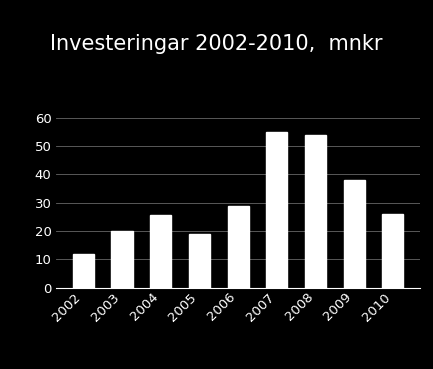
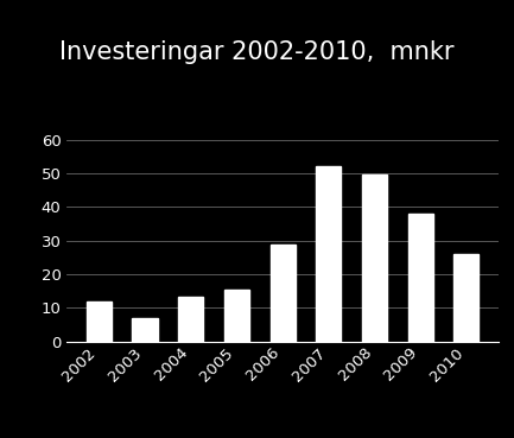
2003: 20.0 -> 7.0
2004: 25.5 -> 13.5
2005: 19.0 -> 15.5
2007: 55.0 -> 52.0
2008: 54.0 -> 49.5
